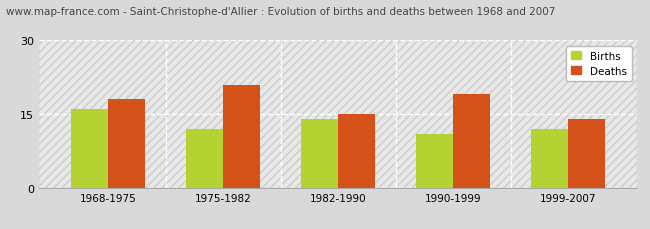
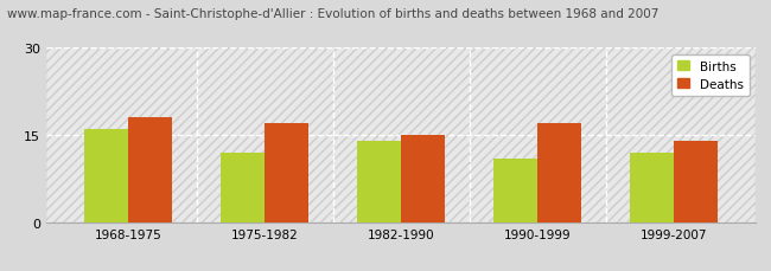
Deaths/1975-1982: 21 -> 17
Deaths/1990-1999: 19 -> 17
